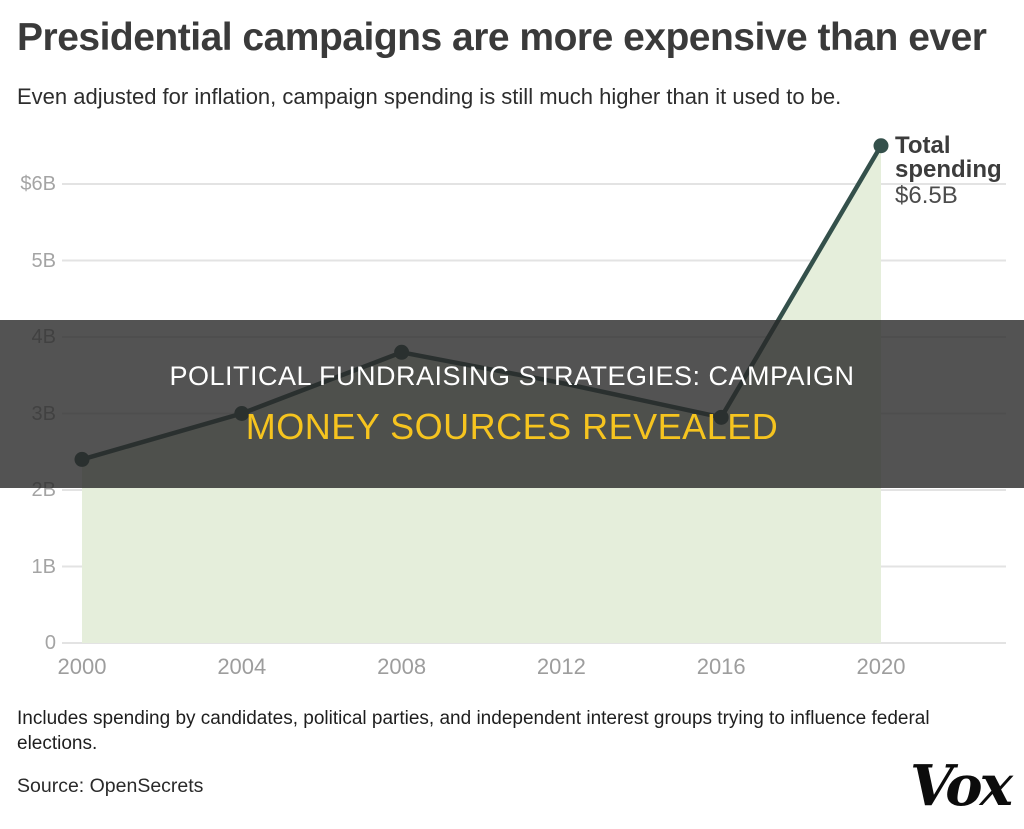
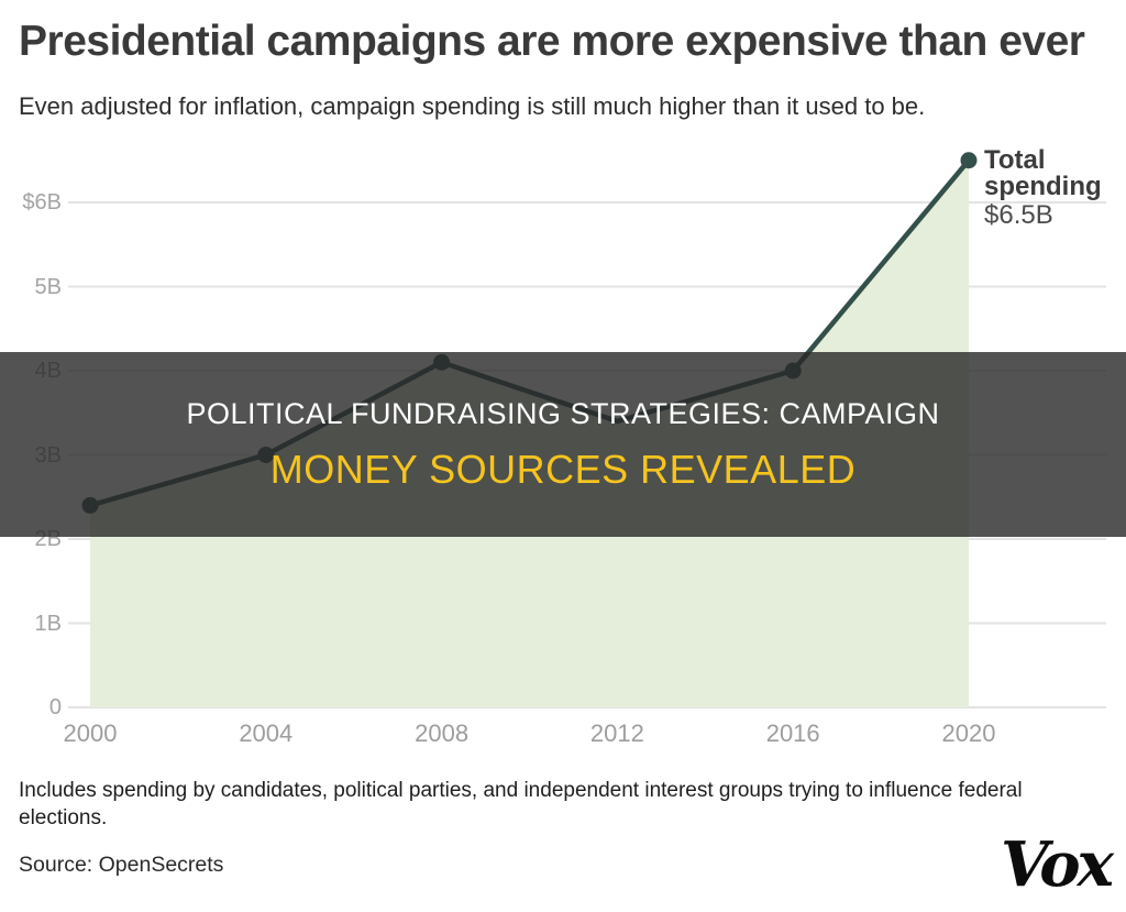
2008: $3.8B -> $4.1B
2016: $3.0B -> $4.0B
